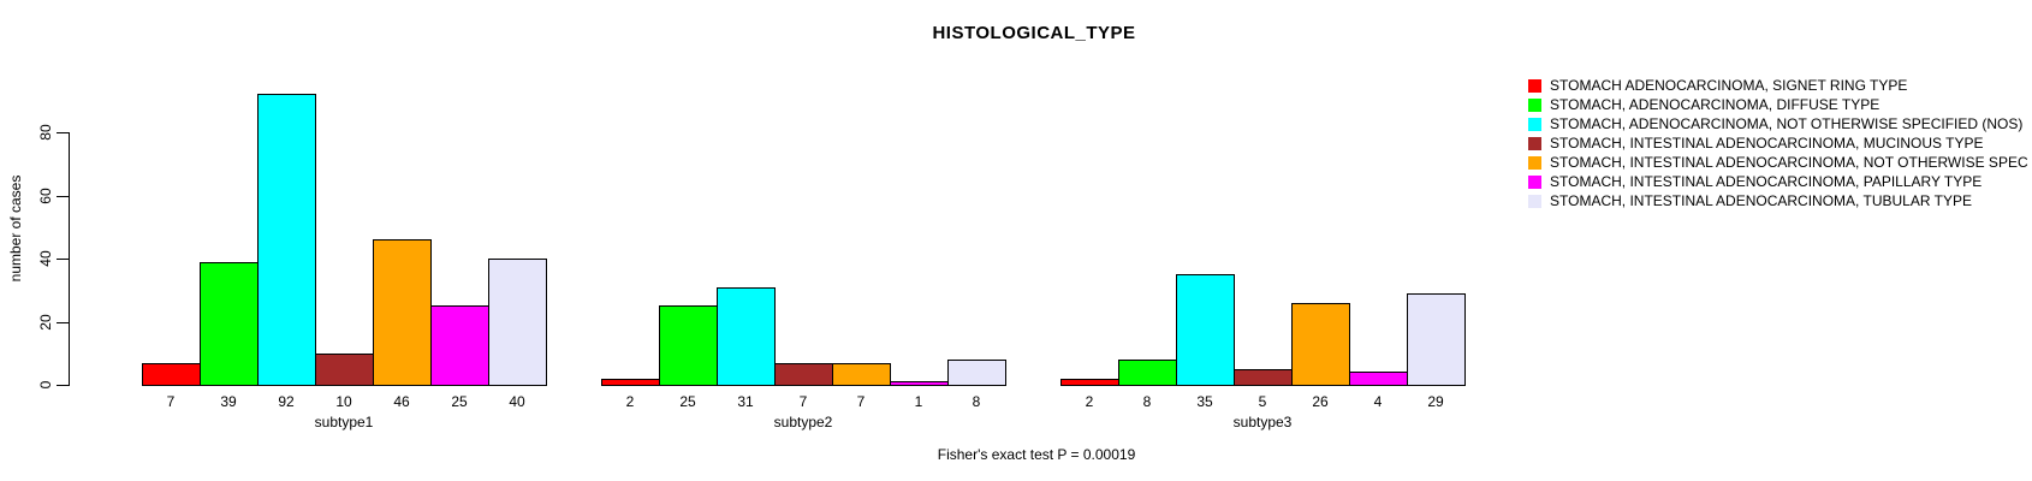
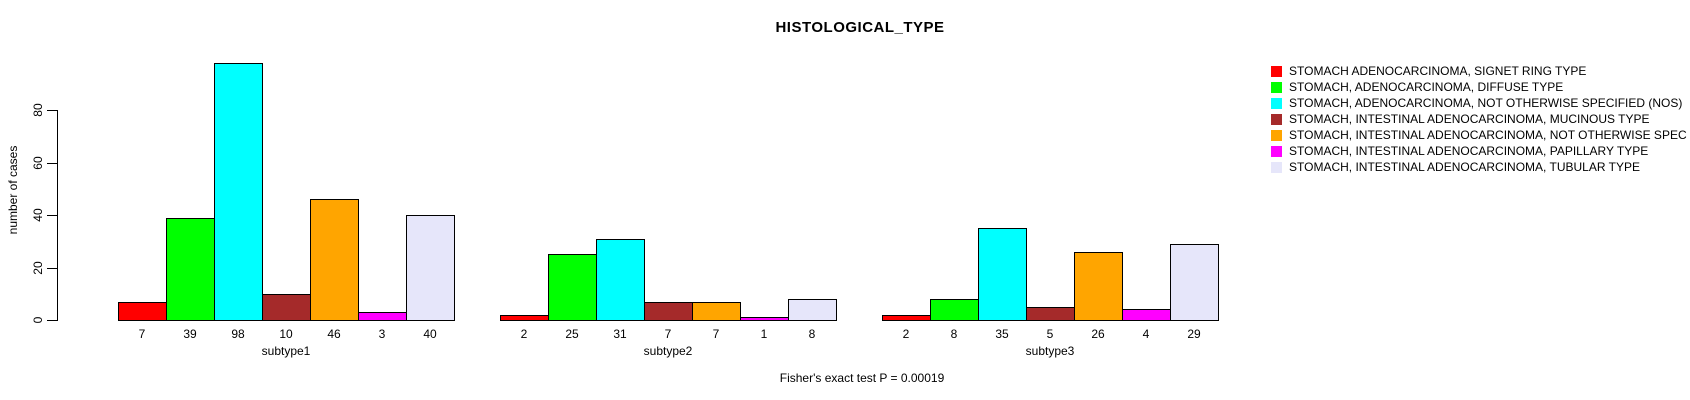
STOMACH, ADENOCARCINOMA, NOT OTHERWISE SPECIFIED (NOS)/subtype1: 92 -> 98
STOMACH, INTESTINAL ADENOCARCINOMA, PAPILLARY TYPE/subtype1: 25 -> 3
